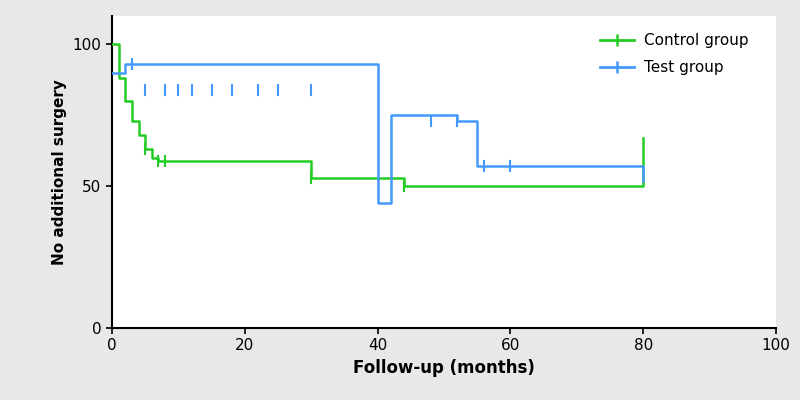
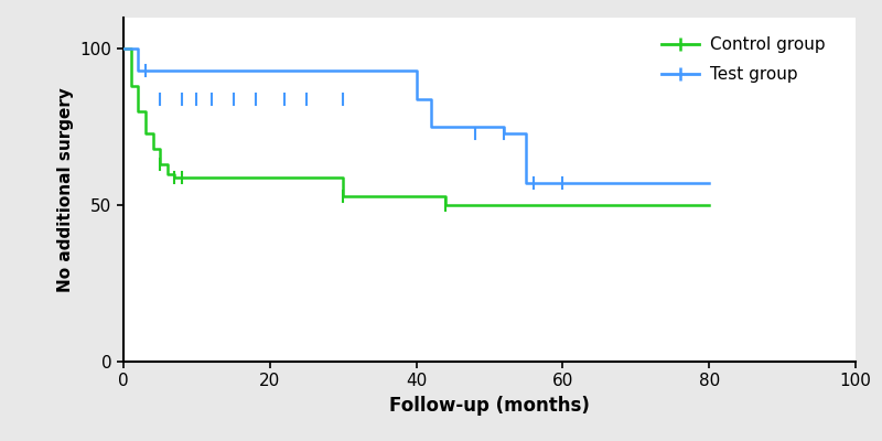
Test group/0: 90 -> 100
Test group/40: 44 -> 84
Control group/80: 67 -> 50
Test group/80: 52 -> 57
